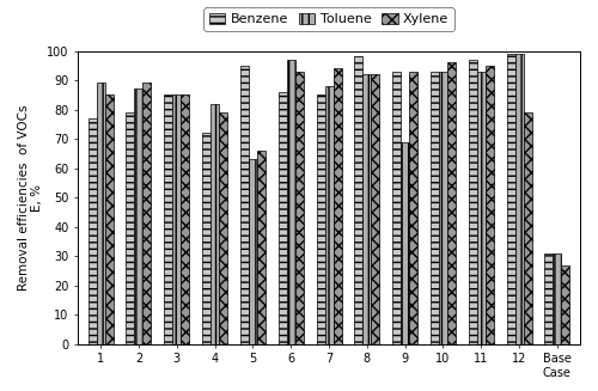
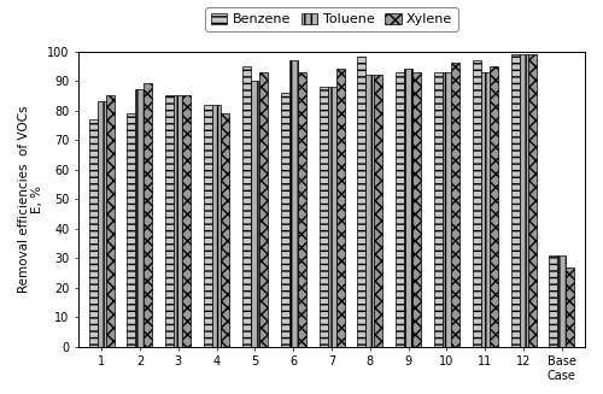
Toluene/1: 89 -> 83
Benzene/4: 72 -> 82
Toluene/5: 63 -> 90
Xylene/5: 66 -> 93
Benzene/7: 85 -> 88
Toluene/9: 69 -> 94
Xylene/12: 79 -> 99
